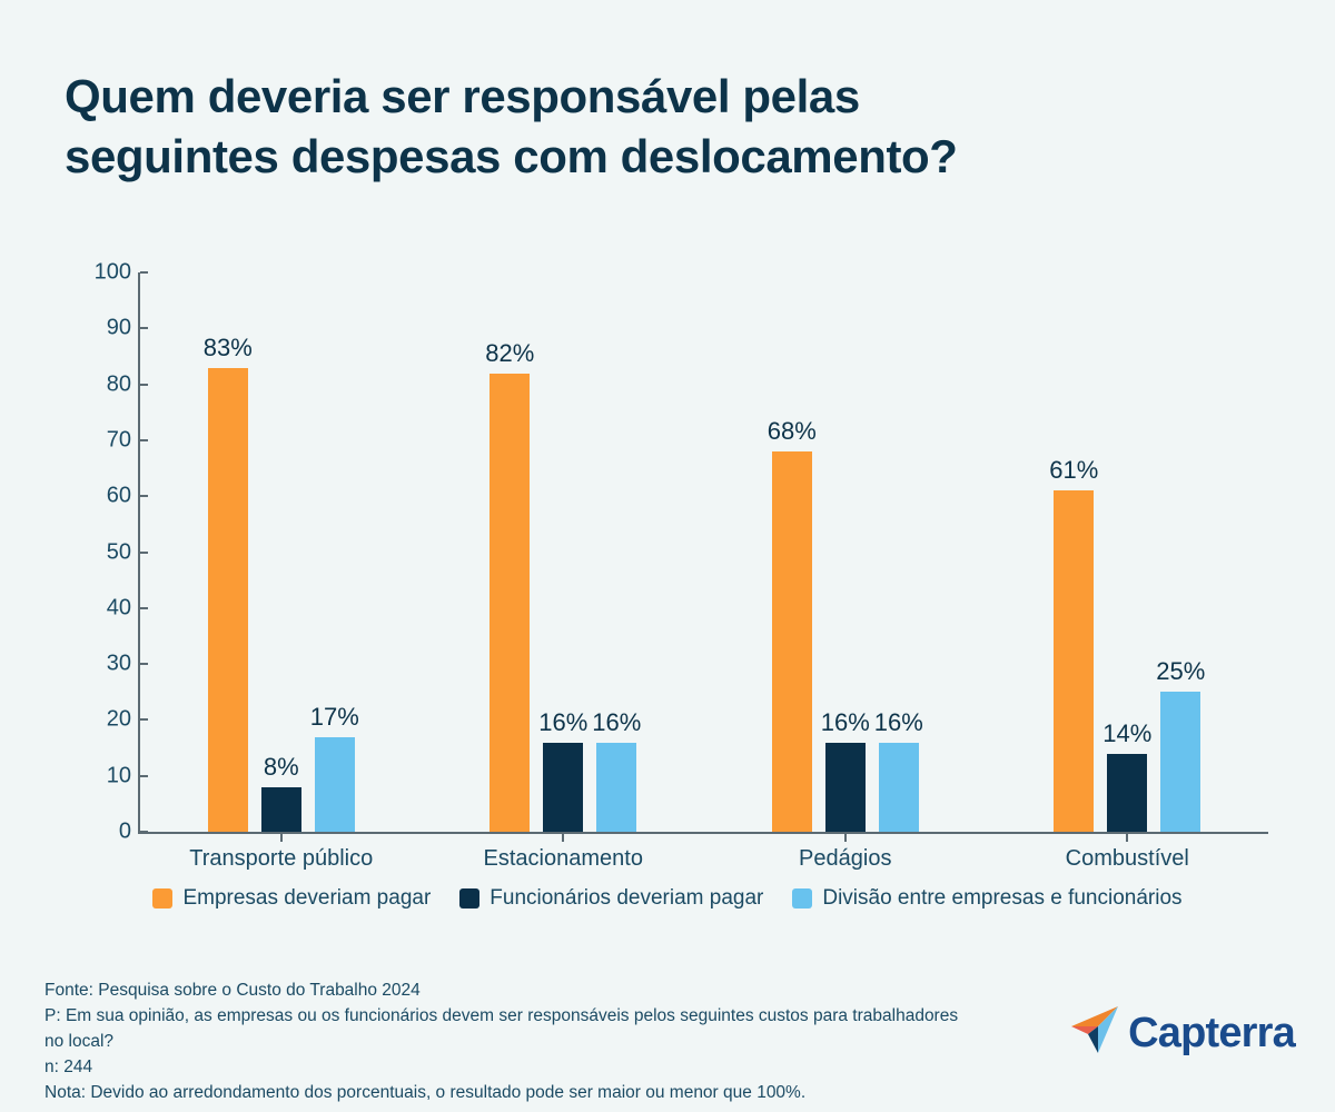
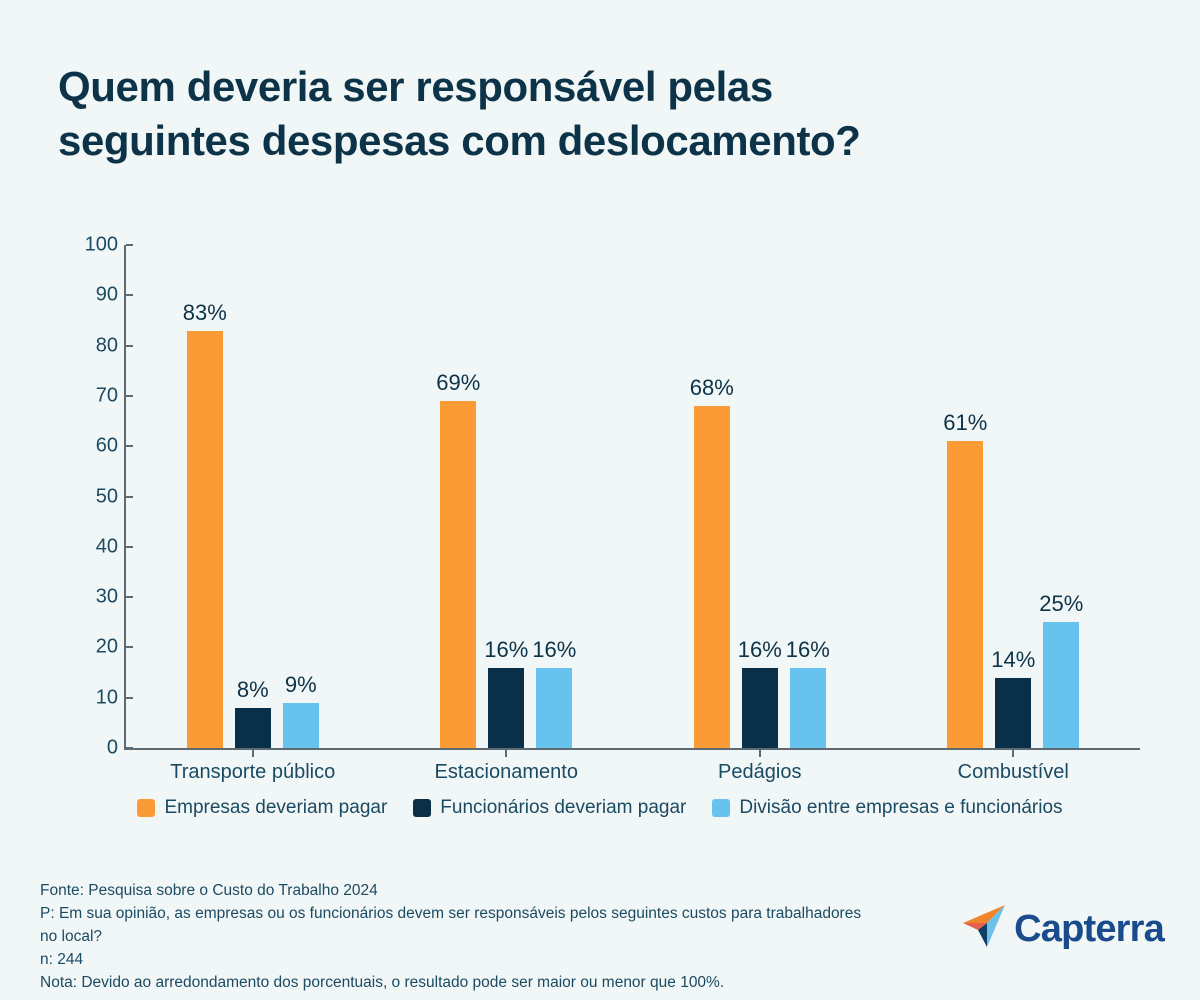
Divisão entre empresas e funcionários/Transporte público: 17% -> 9%
Empresas deveriam pagar/Estacionamento: 82% -> 69%
